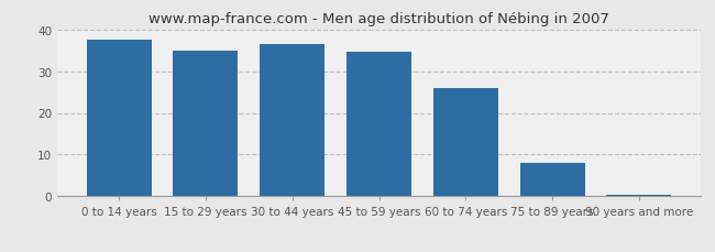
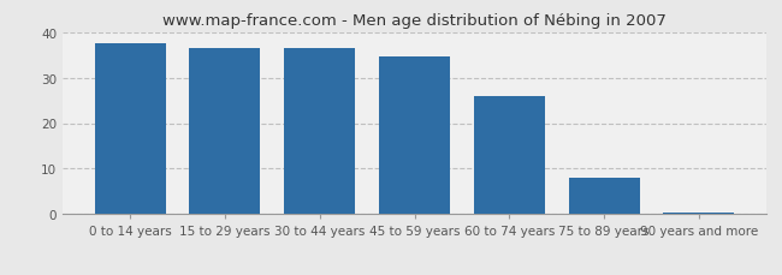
15 to 29 years: 35.0 -> 36.5
